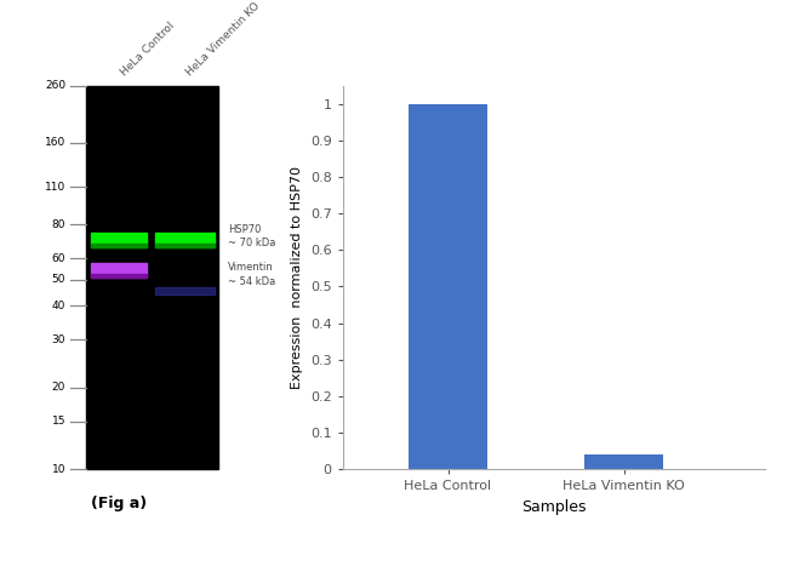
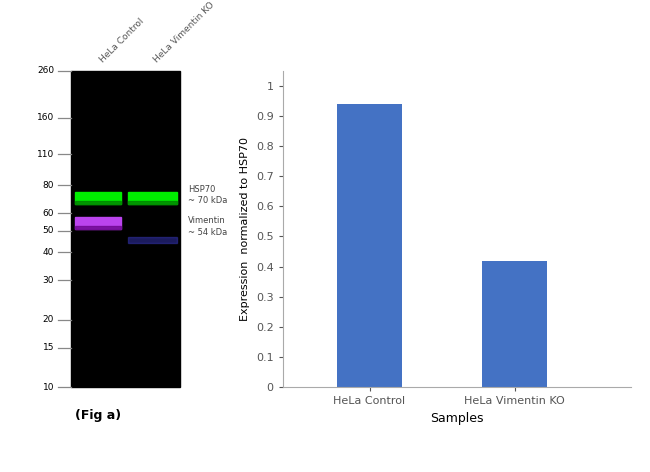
HeLa Control: 1.00 -> 0.94
HeLa Vimentin KO: 0.04 -> 0.42
